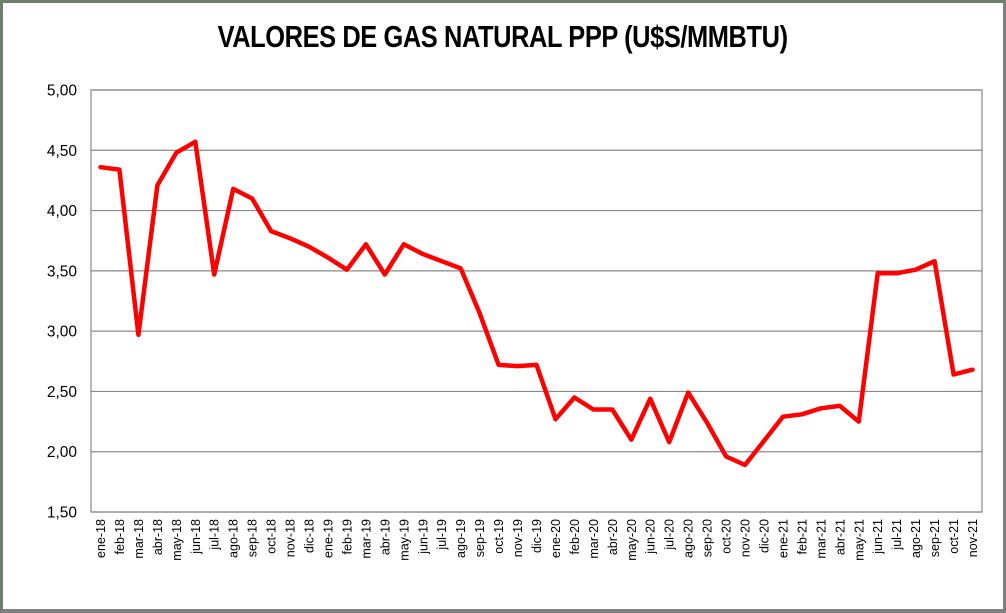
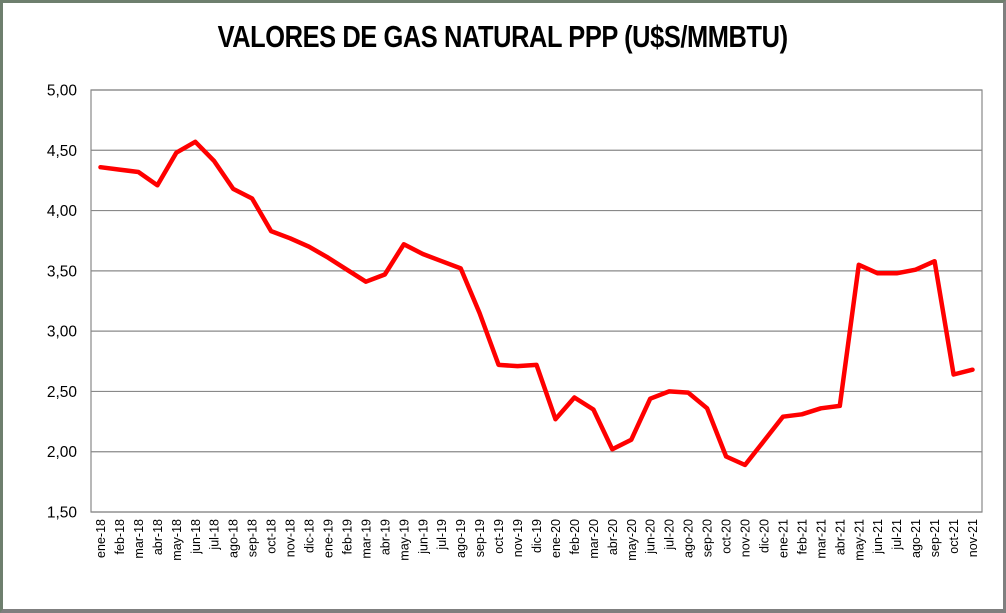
mar-18: 2,97 -> 4,32
jul-18: 3,47 -> 4,41
mar-19: 3,72 -> 3,41
abr-20: 2,35 -> 2,02
jul-20: 2,08 -> 2,50
sep-20: 2,24 -> 2,36
may-21: 2,25 -> 3,55
